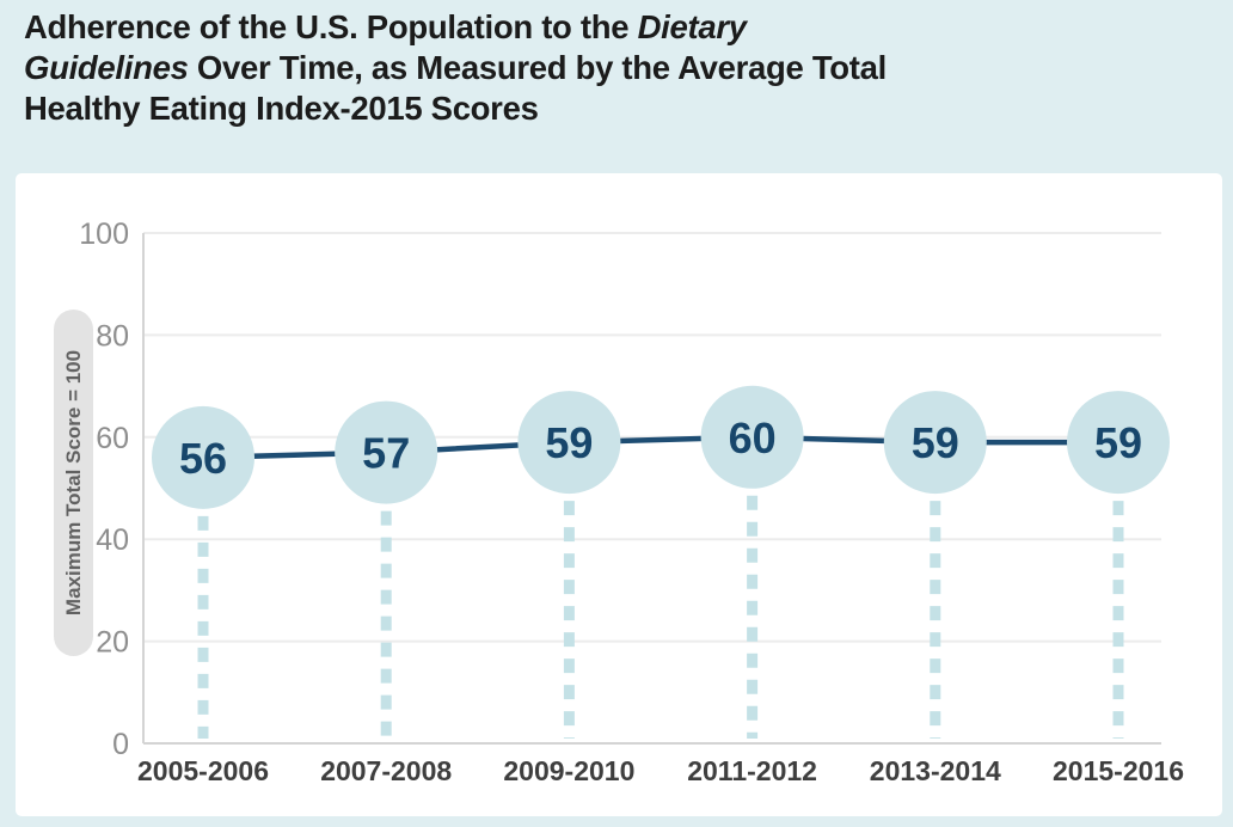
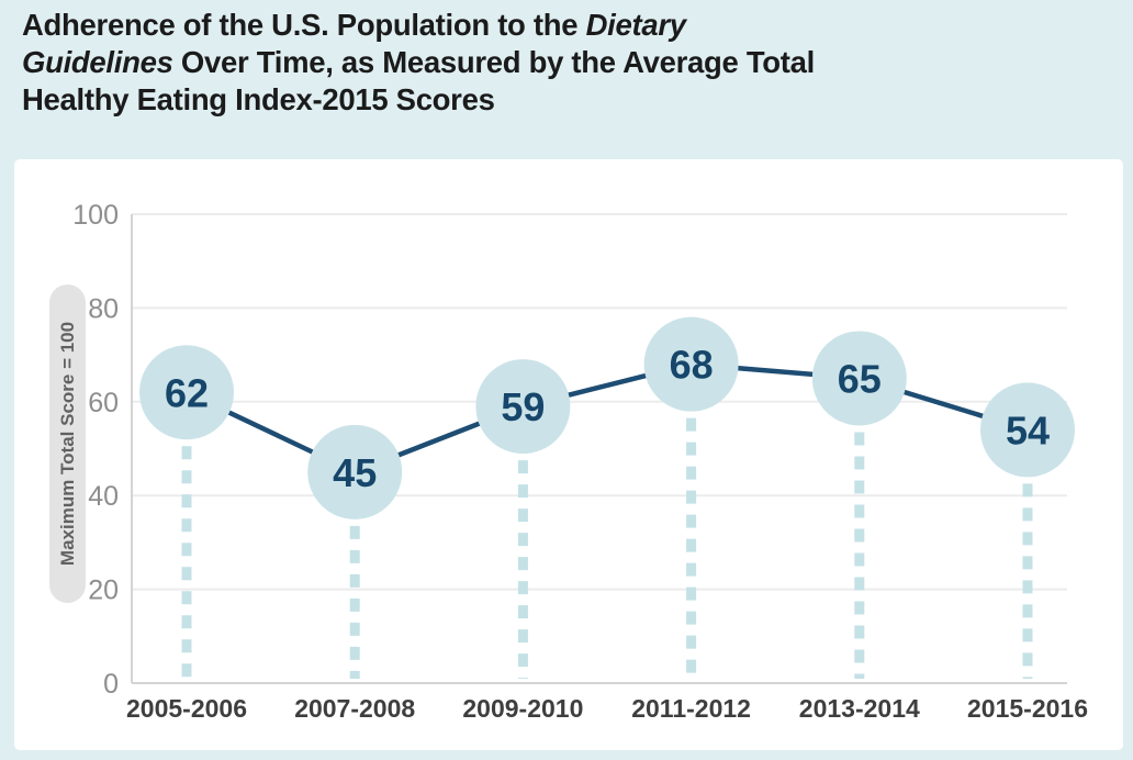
2005-2006: 56 -> 62
2007-2008: 57 -> 45
2011-2012: 60 -> 68
2013-2014: 59 -> 65
2015-2016: 59 -> 54
